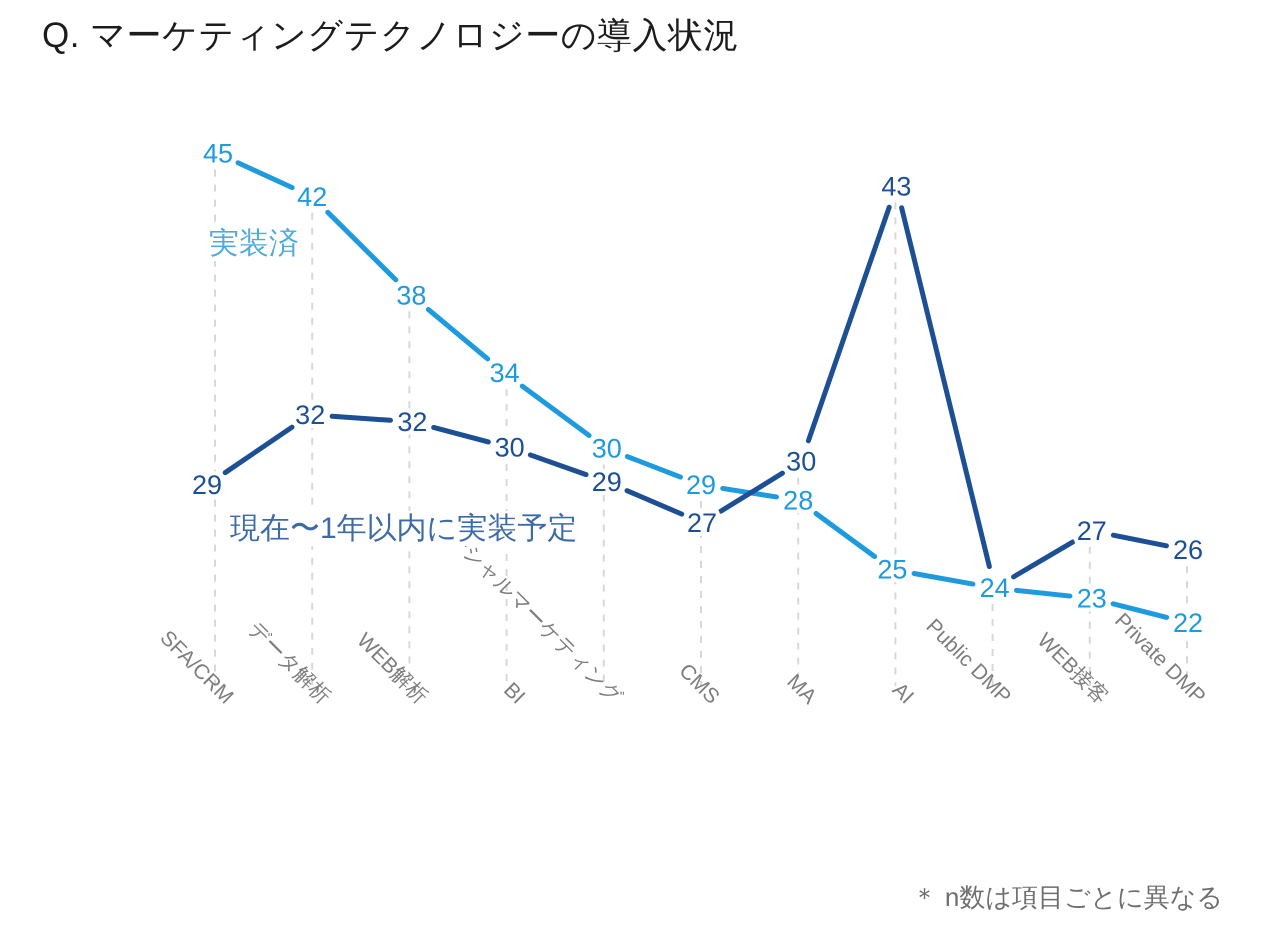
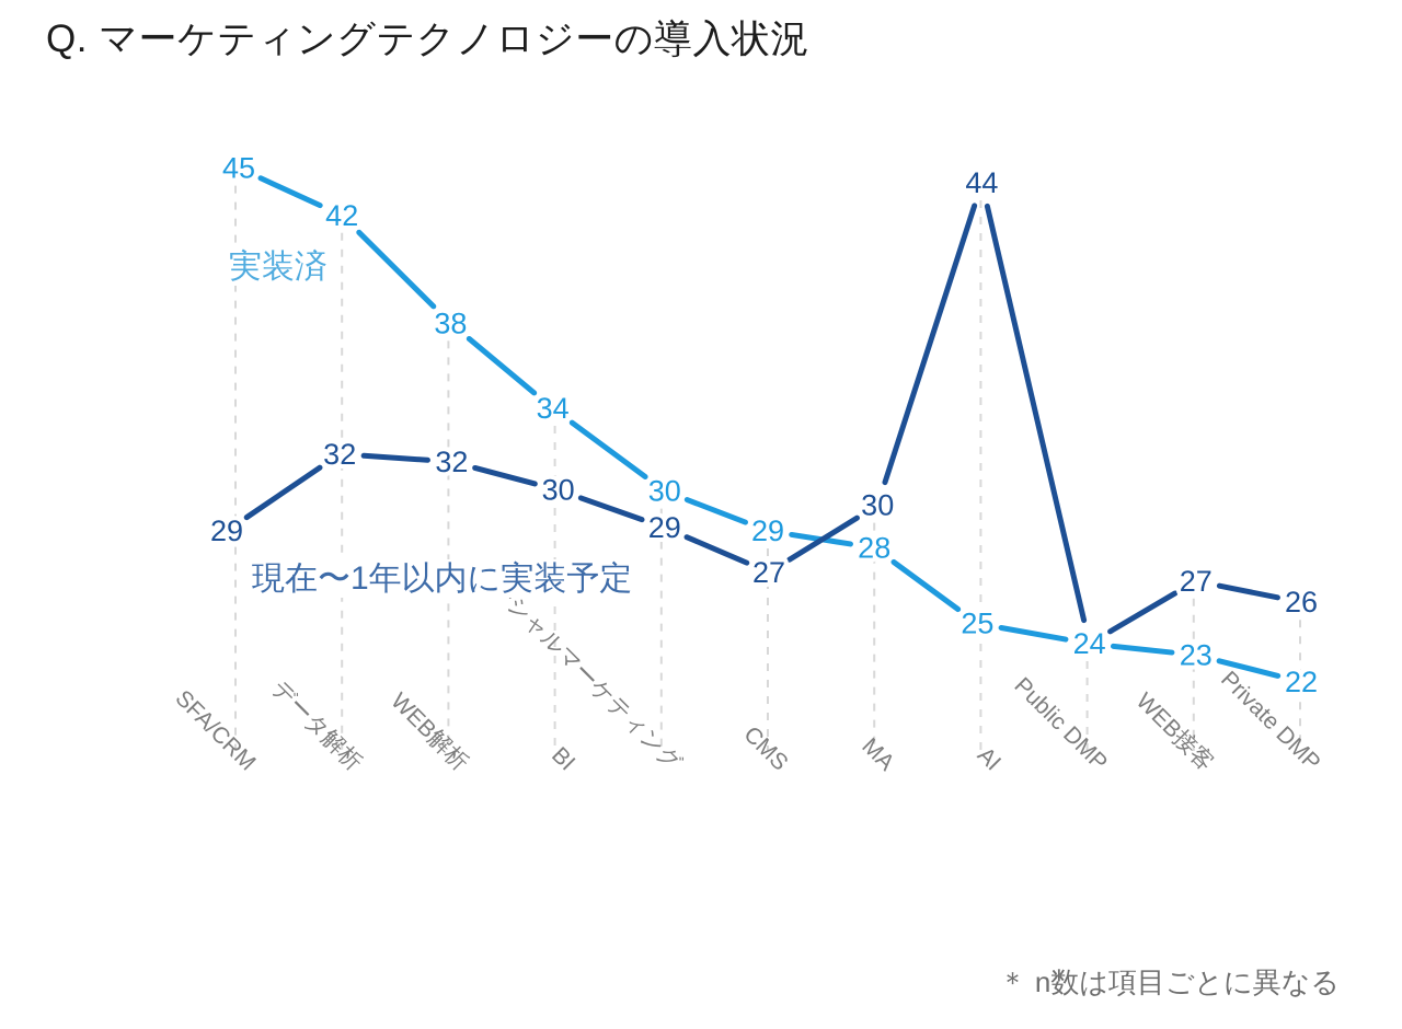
現在〜1年以内に実装予定/AI: 43 -> 44
